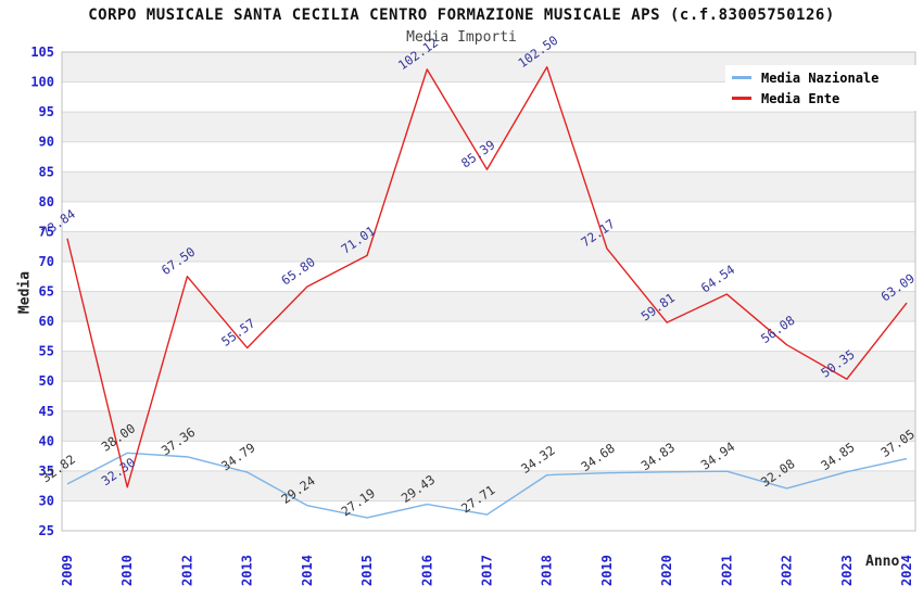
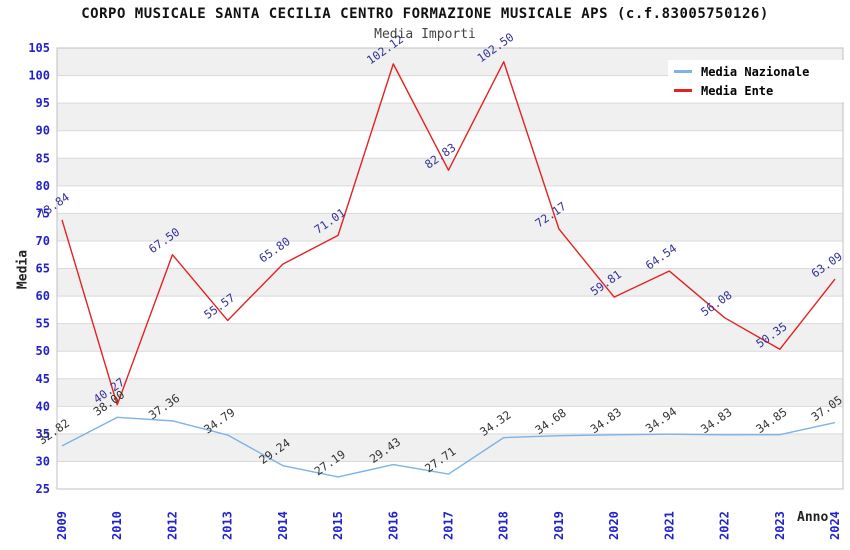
Media Ente/2010: 32.30 -> 40.27
Media Ente/2017: 85.39 -> 82.83
Media Nazionale/2022: 32.08 -> 34.83
